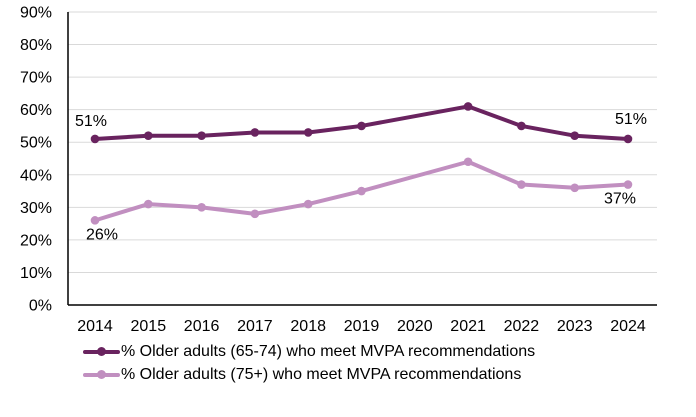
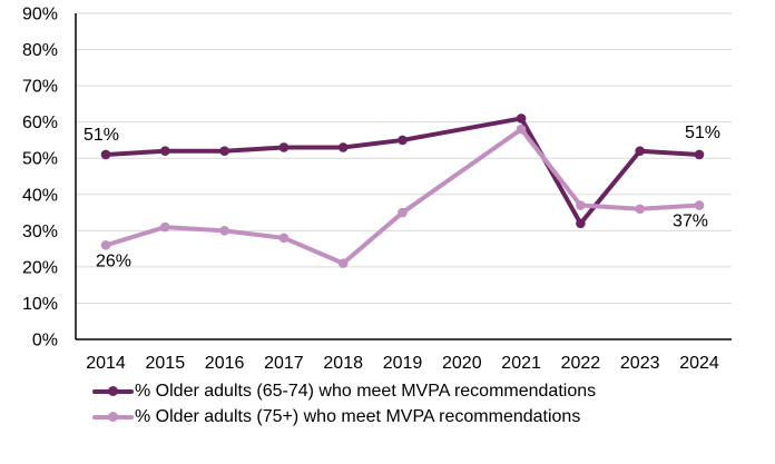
% Older adults (75+) who meet MVPA recommendations/2018: 31% -> 21%
% Older adults (75+) who meet MVPA recommendations/2021: 44% -> 58%
% Older adults (65-74) who meet MVPA recommendations/2022: 55% -> 32%
